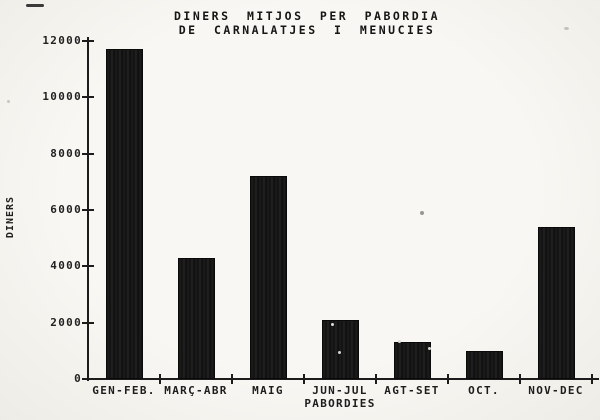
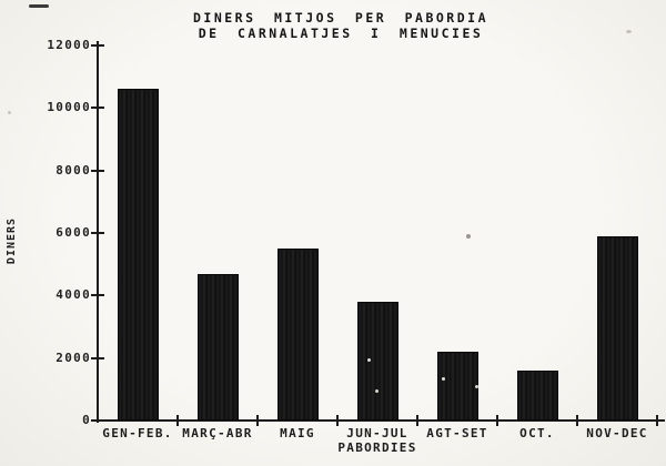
GEN-FEB.: 11700 -> 10600
MARÇ-ABR: 4300 -> 4700
MAIG: 7200 -> 5500
JUN-JUL: 2100 -> 3800
AGT-SET: 1300 -> 2200
OCT.: 1000 -> 1600
NOV-DEC: 5400 -> 5900
